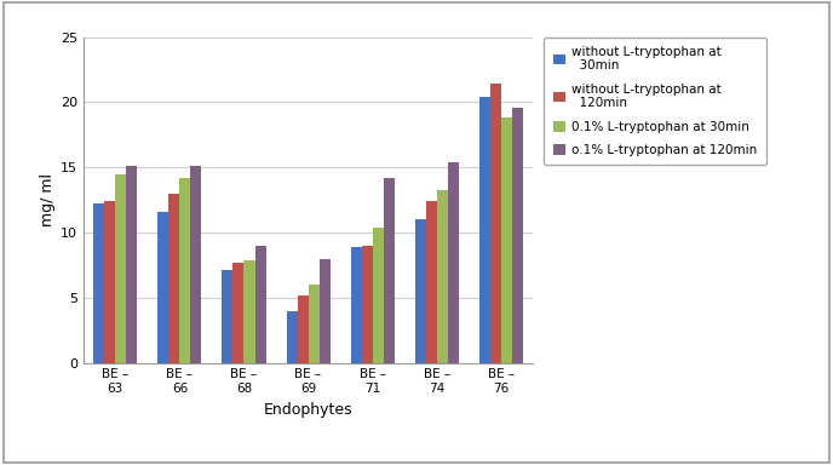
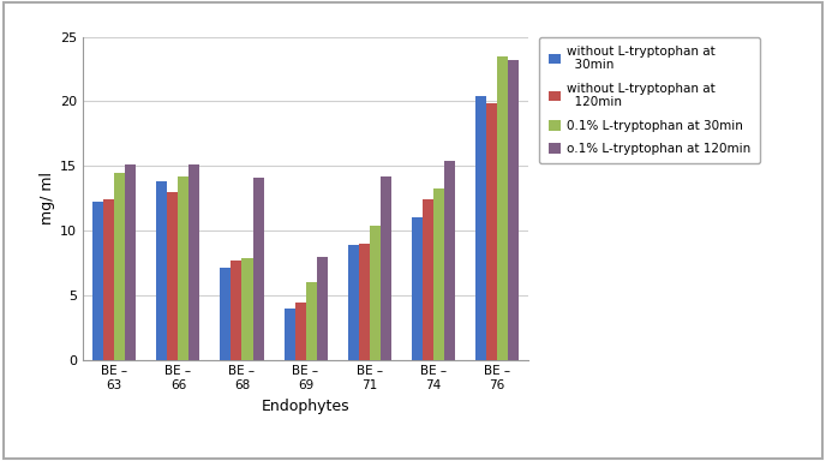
without L-tryptophan at 30min/BE – 66: 11.6 -> 13.8
o.1% L-tryptophan at 120min/BE – 68: 9.0 -> 14.1
without L-tryptophan at 120min/BE – 69: 5.2 -> 4.4
without L-tryptophan at 120min/BE – 76: 21.4 -> 19.9
0.1% L-tryptophan at 30min/BE – 76: 18.8 -> 23.5
o.1% L-tryptophan at 120min/BE – 76: 19.6 -> 23.2
